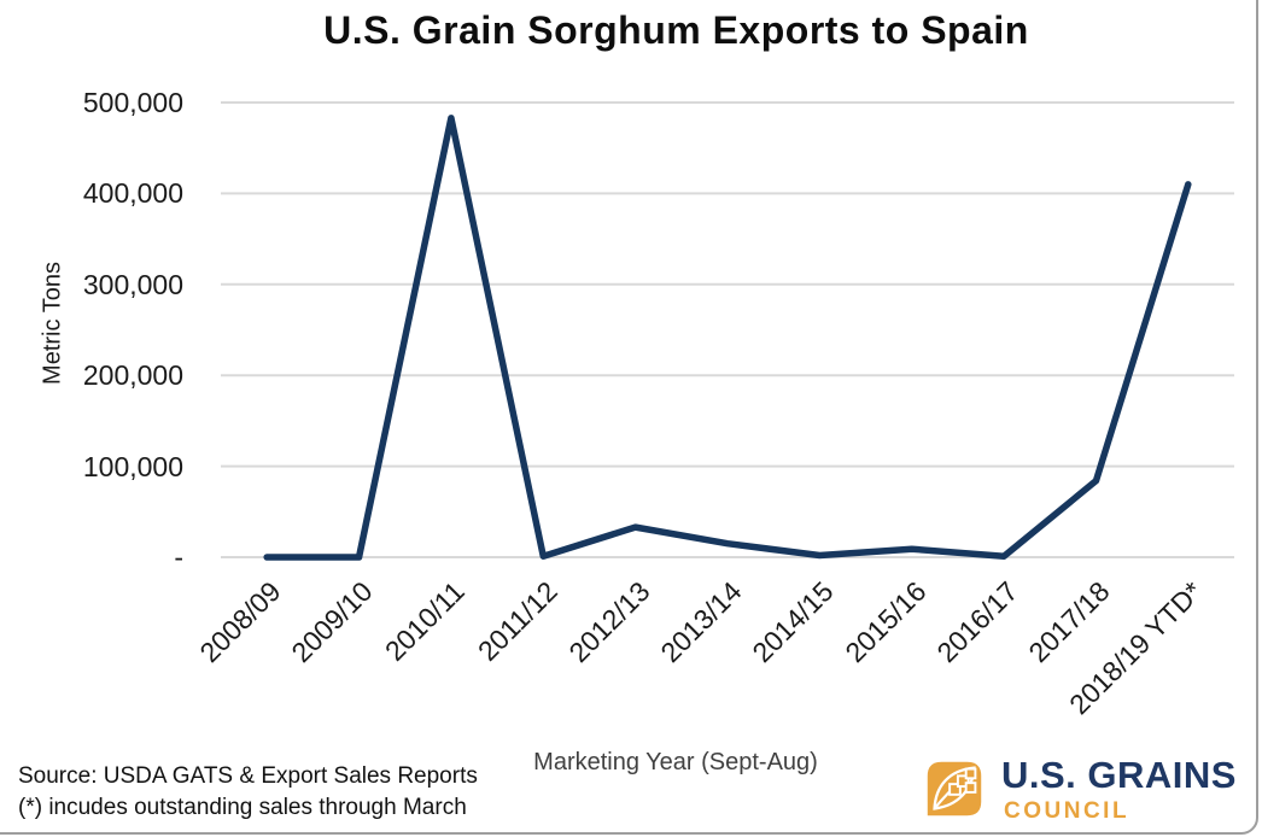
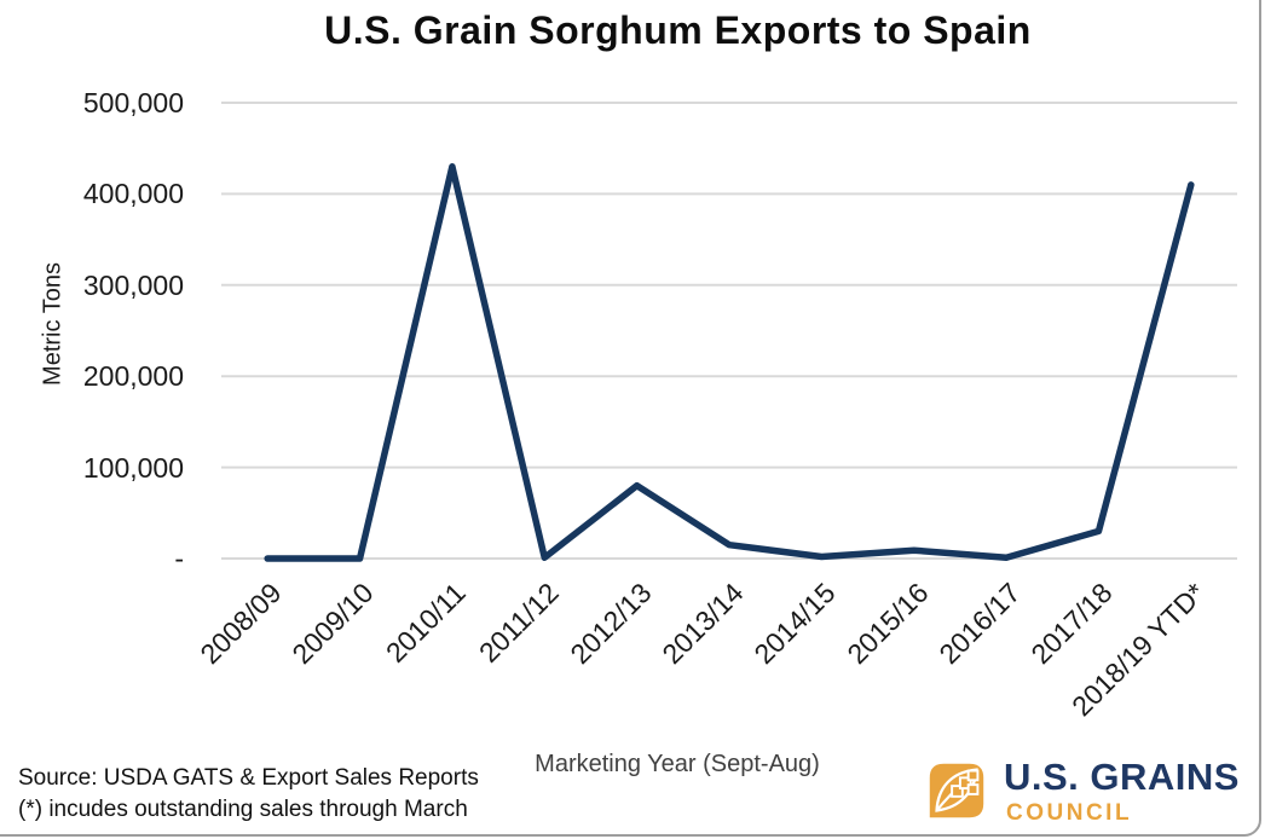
2010/11: 480000 -> 430000
2012/13: 30000 -> 80000
2017/18: 80000 -> 30000
